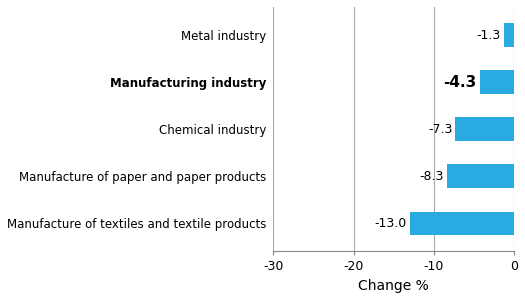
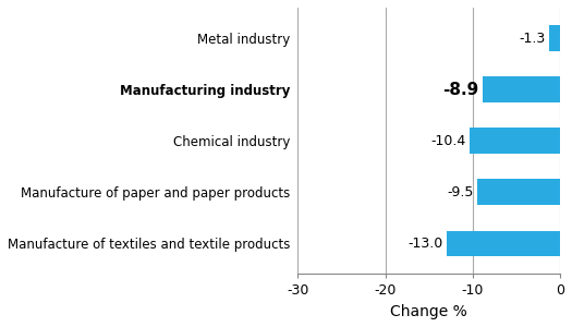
Manufacturing industry: -4.3 -> -8.9
Chemical industry: -7.3 -> -10.4
Manufacture of paper and paper products: -8.3 -> -9.5
